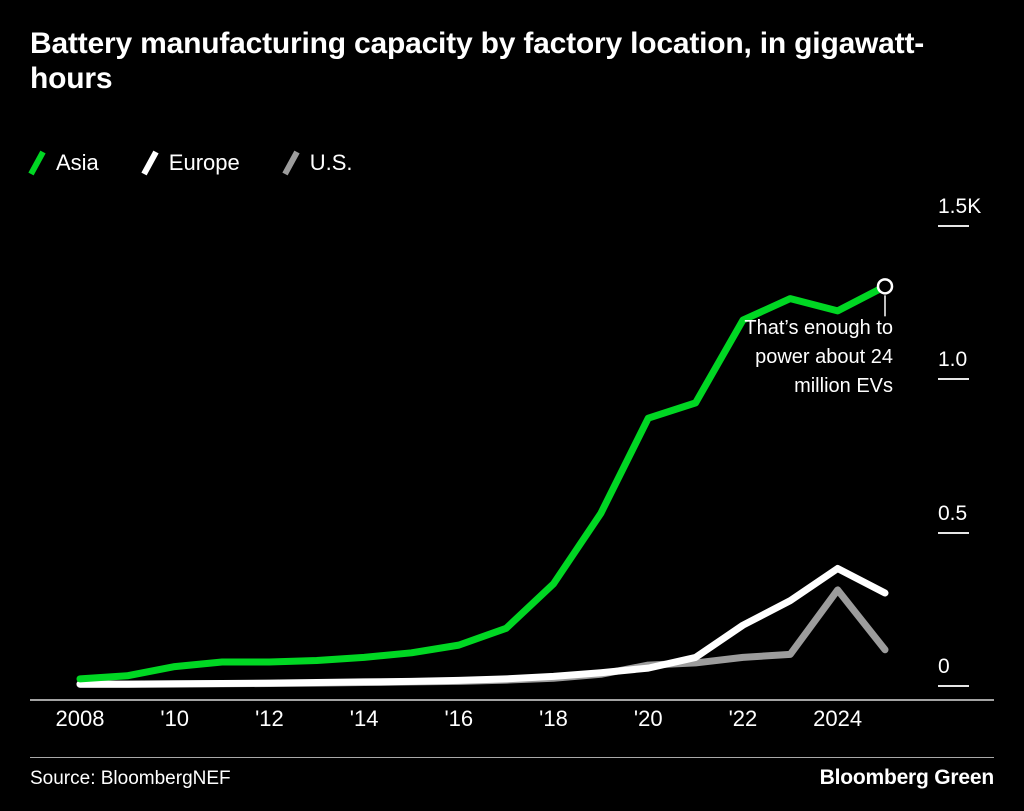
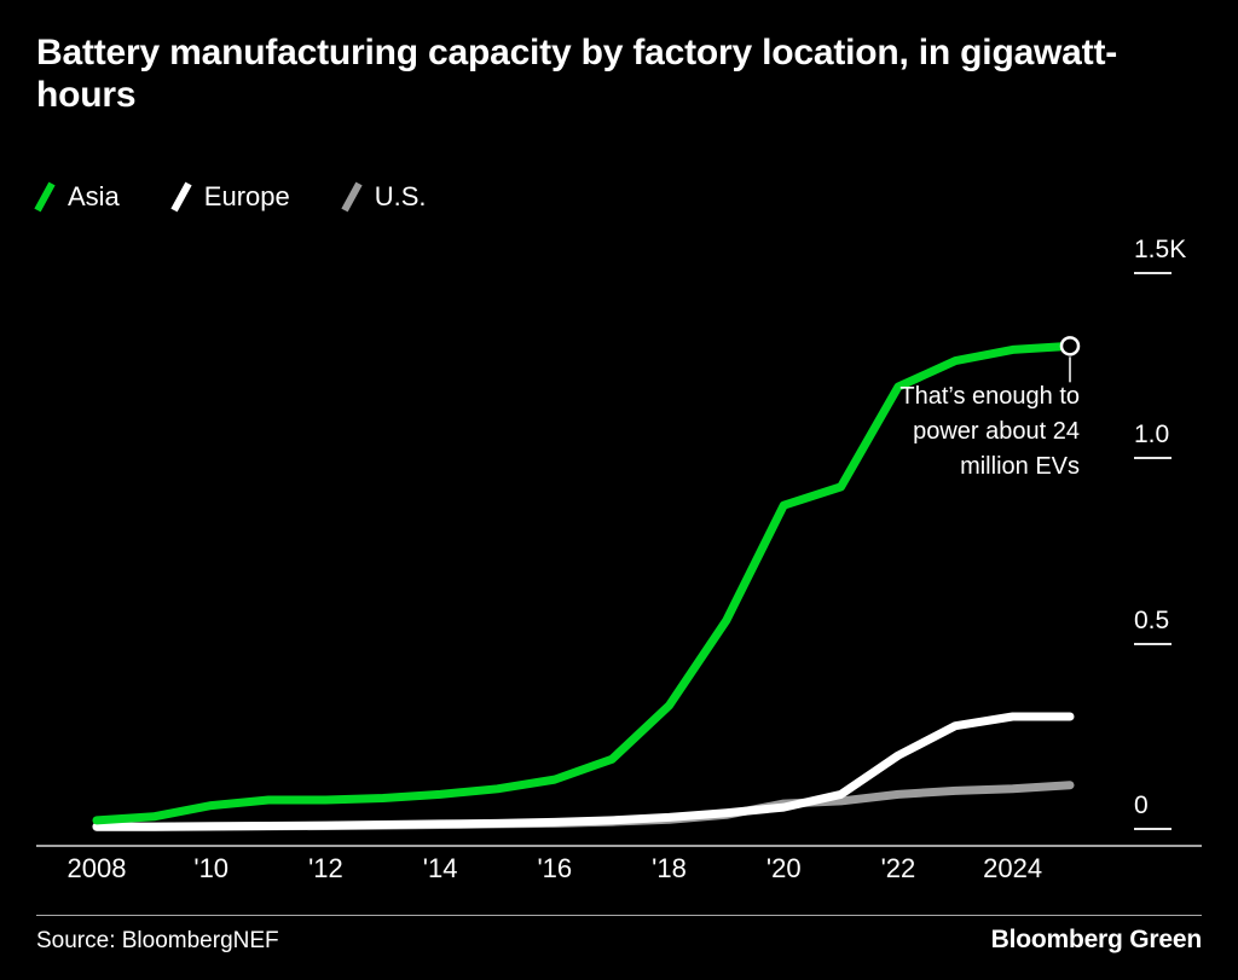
Asia/2024: 1.22K -> 1.29K
Europe/2024: 0.38K -> 0.30K
U.S./2024: 0.31K -> 0.10K
